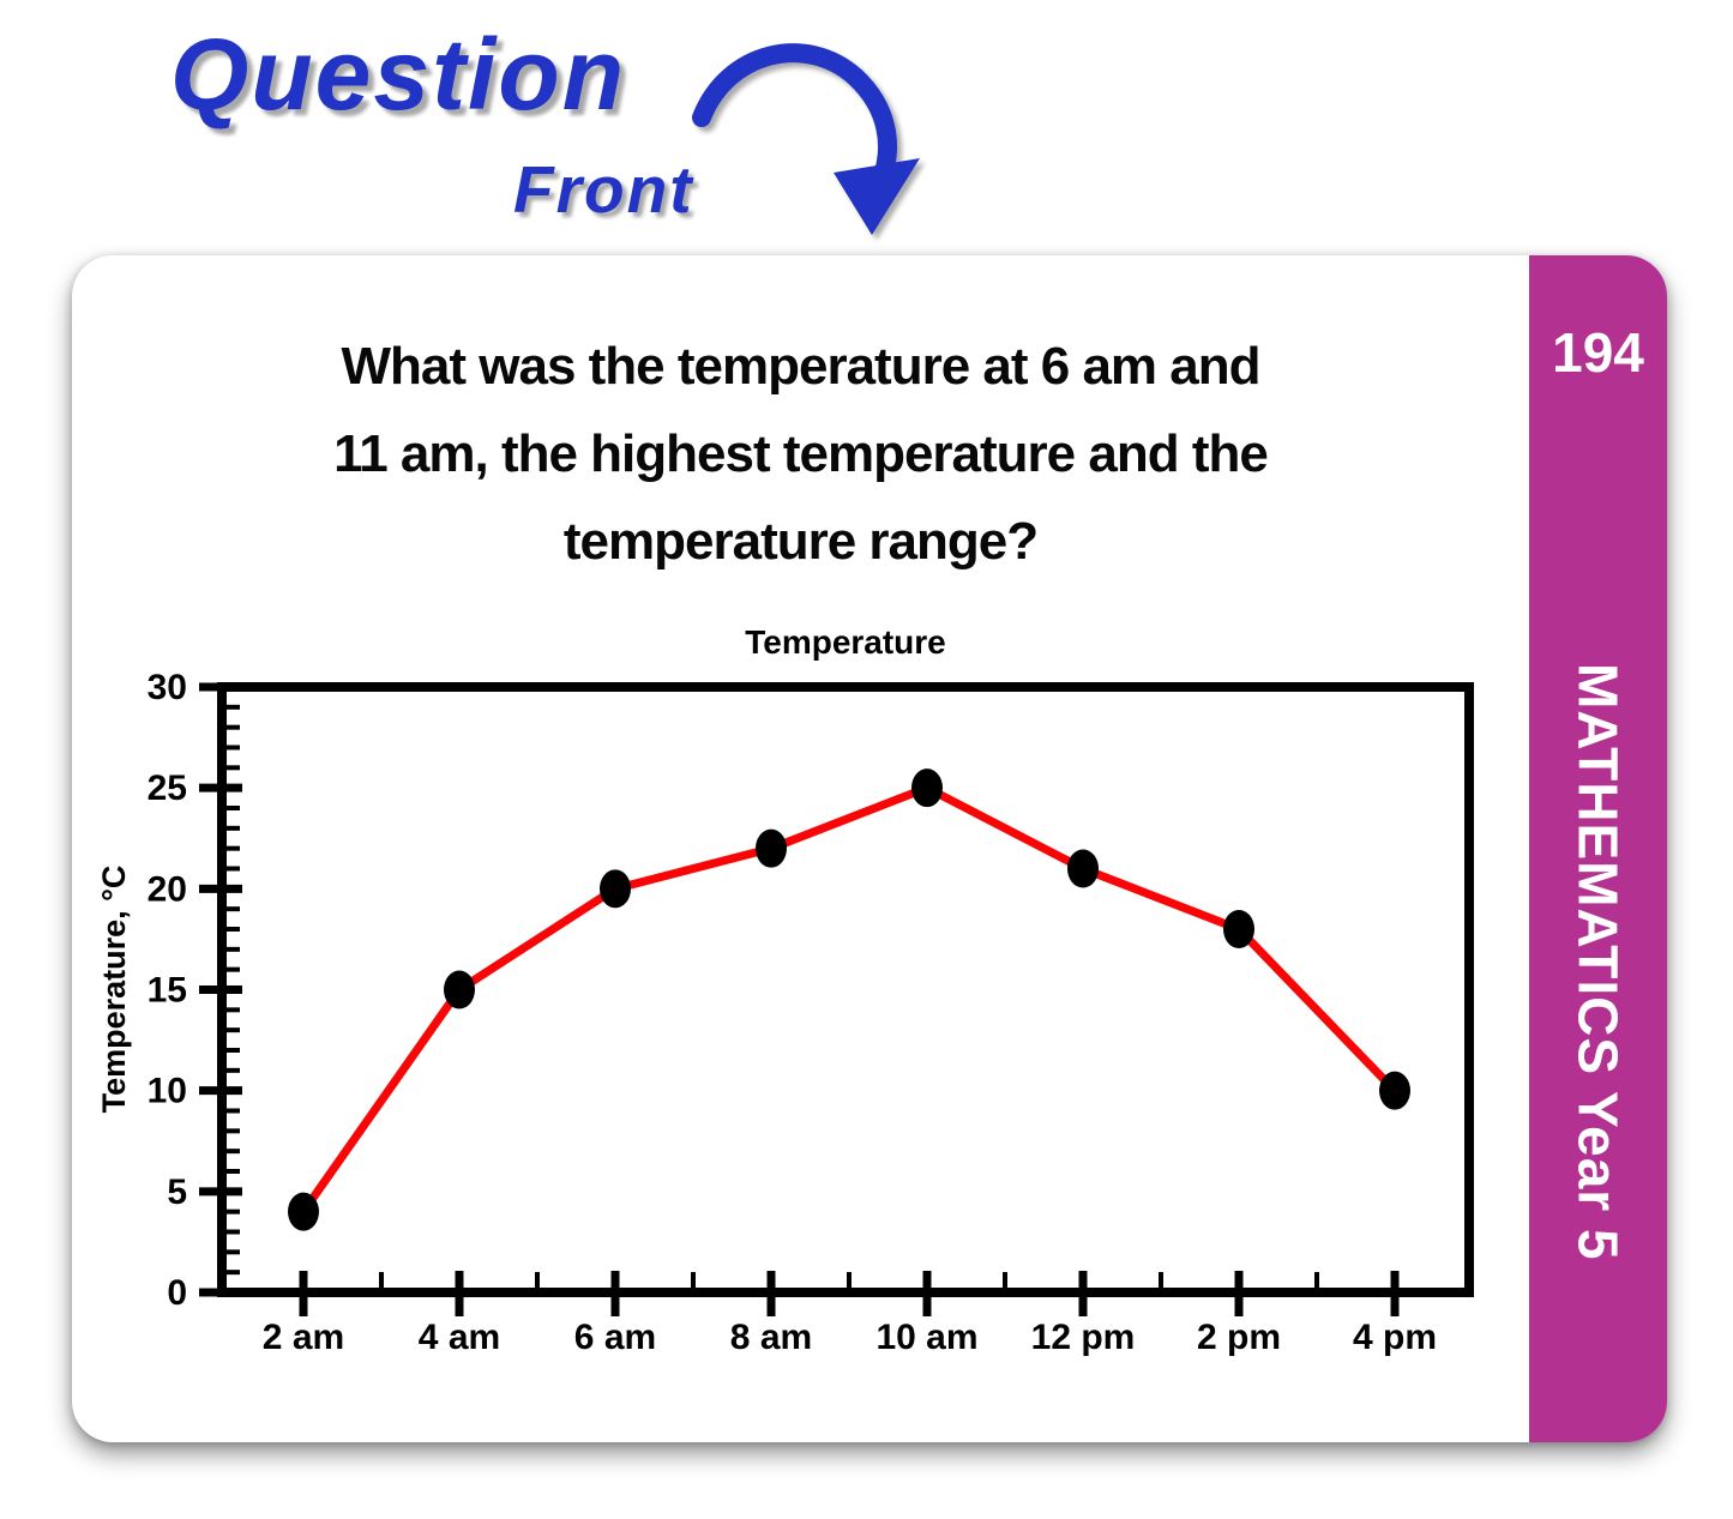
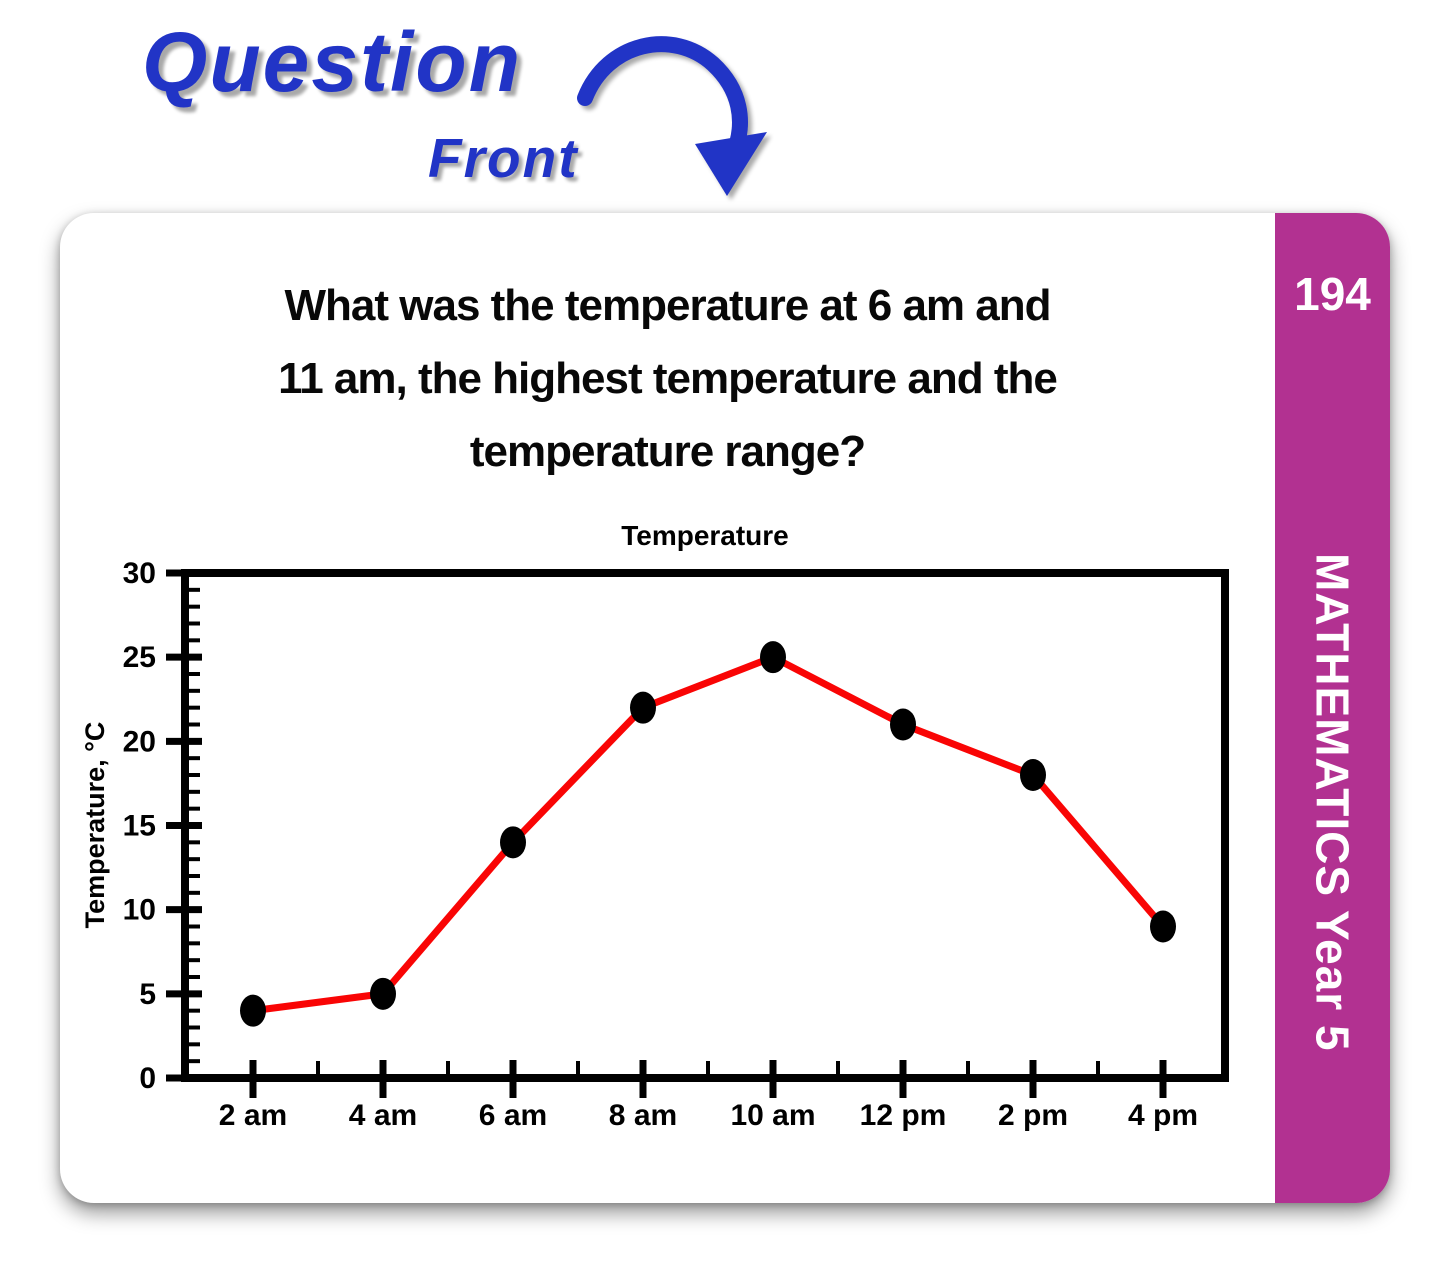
4 am: 15 -> 5
6 am: 20 -> 14
4 pm: 10 -> 9
